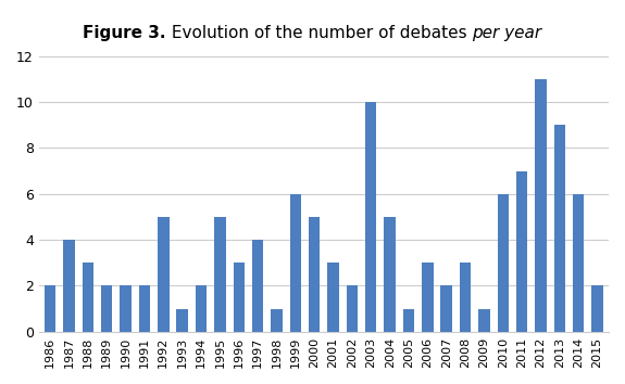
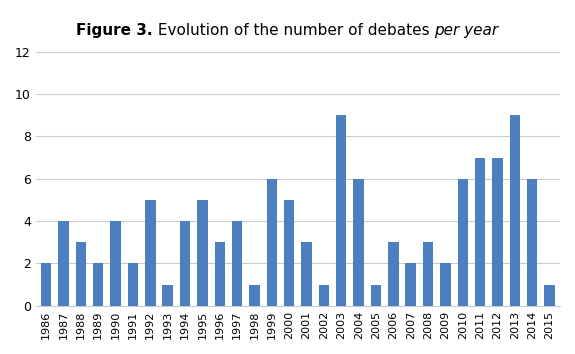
1990: 2 -> 4
1994: 2 -> 4
2002: 2 -> 1
2003: 10 -> 9
2004: 5 -> 6
2009: 1 -> 2
2012: 11 -> 7
2015: 2 -> 1
